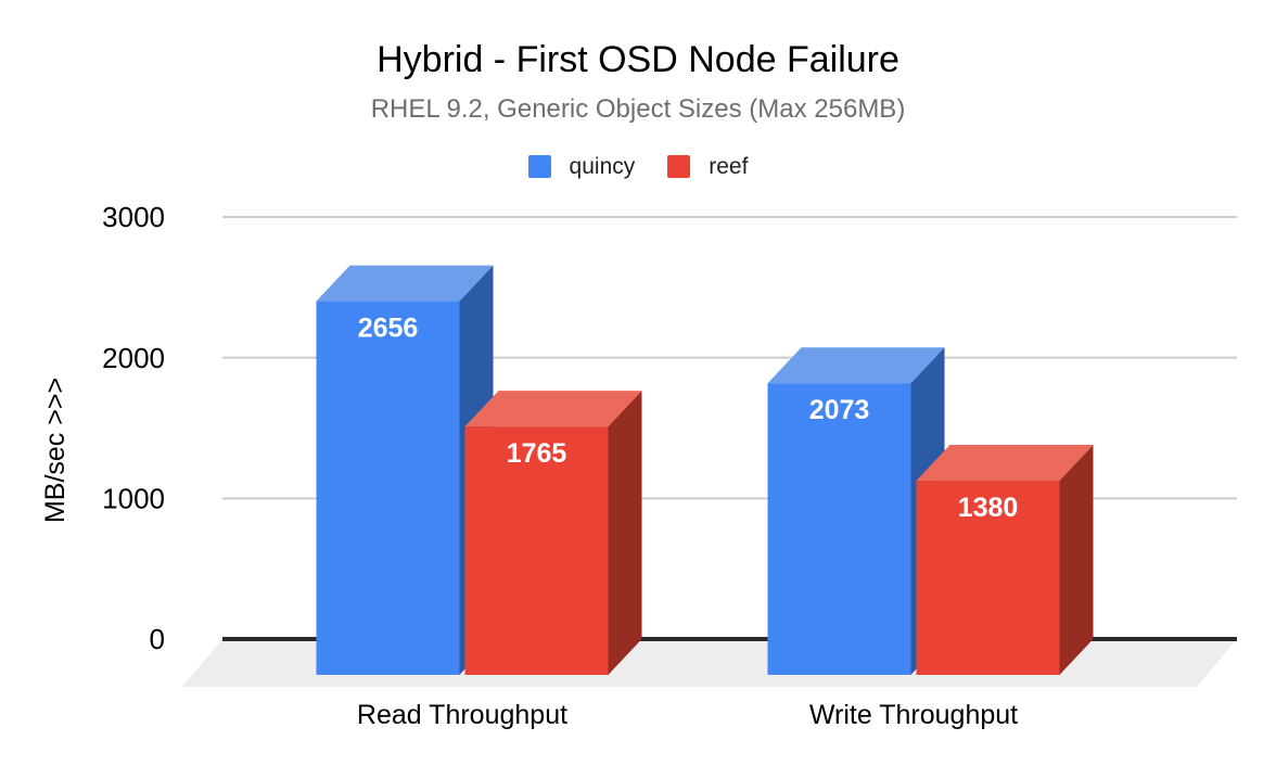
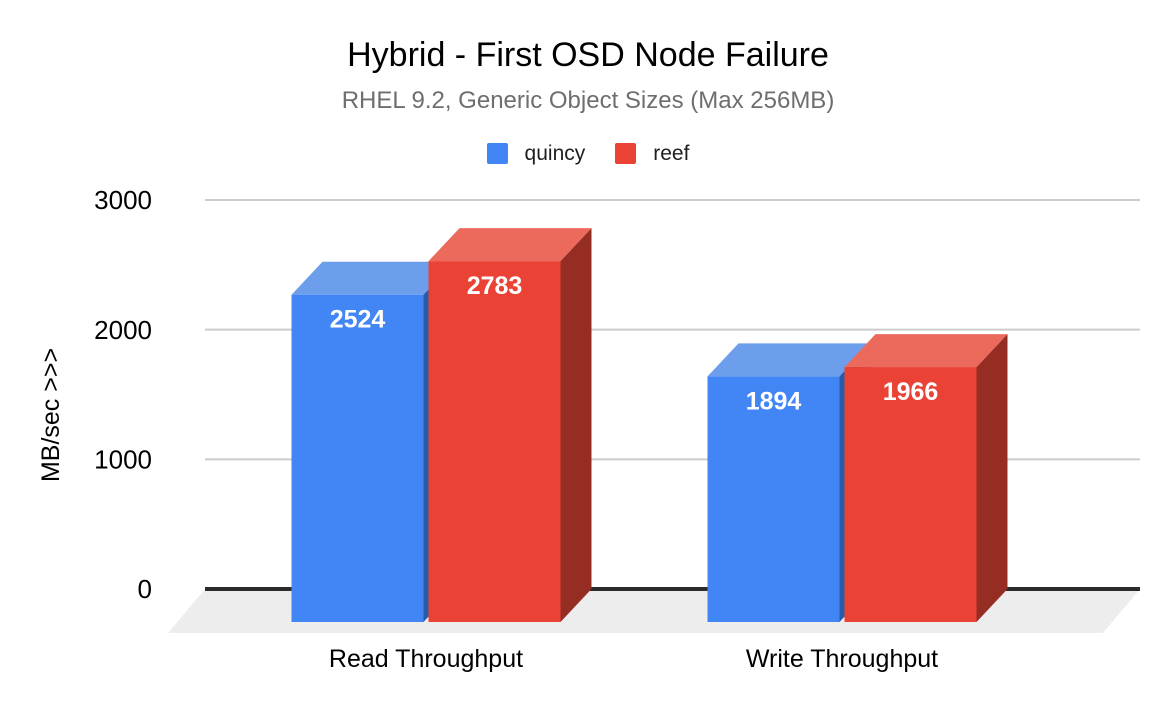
quincy/Read Throughput: 2656 -> 2524
reef/Read Throughput: 1765 -> 2783
quincy/Write Throughput: 2073 -> 1894
reef/Write Throughput: 1380 -> 1966
